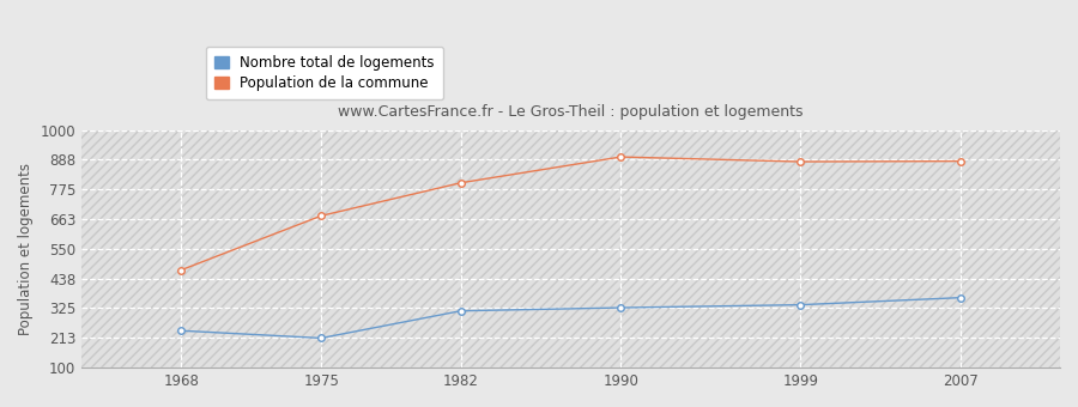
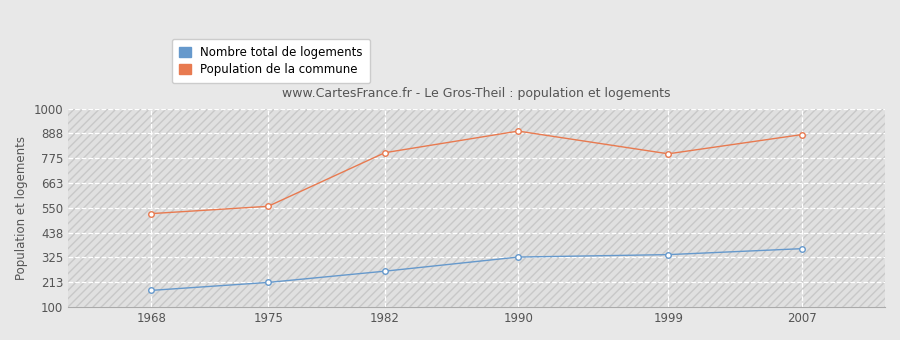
Nombre total de logements/1968: 240 -> 176
Population de la commune/1968: 470 -> 524
Population de la commune/1975: 675 -> 557
Nombre total de logements/1982: 315 -> 263
Population de la commune/1999: 880 -> 795
